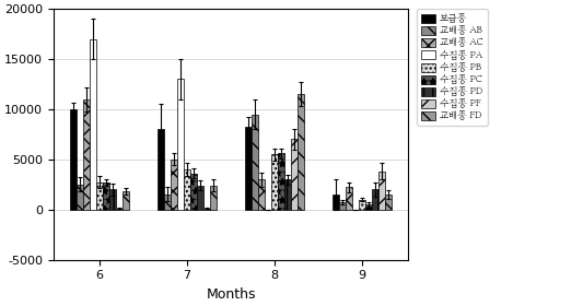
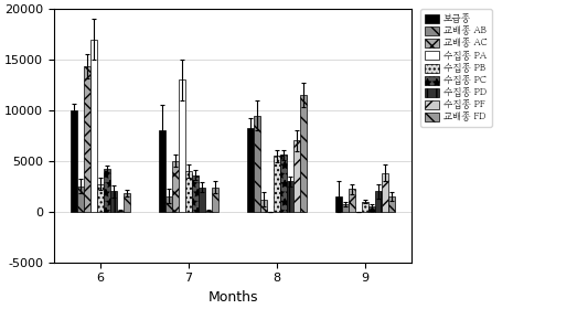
교배종 AC/6: 11000 -> 14400
수집종 PC/6: 2700 -> 4200
교배종 AC/8: 3000 -> 1200
